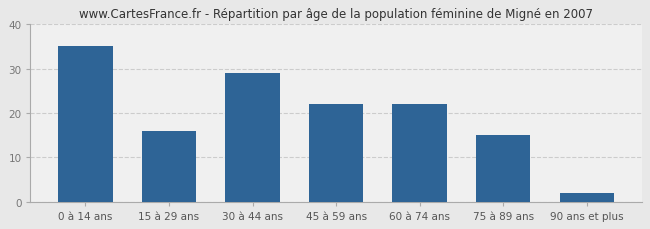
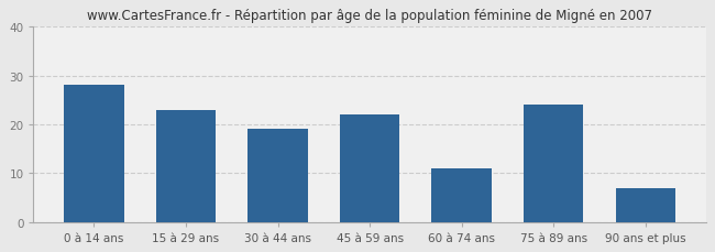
0 à 14 ans: 35 -> 28
15 à 29 ans: 16 -> 23
30 à 44 ans: 29 -> 19
60 à 74 ans: 22 -> 11
75 à 89 ans: 15 -> 24
90 ans et plus: 2 -> 7
